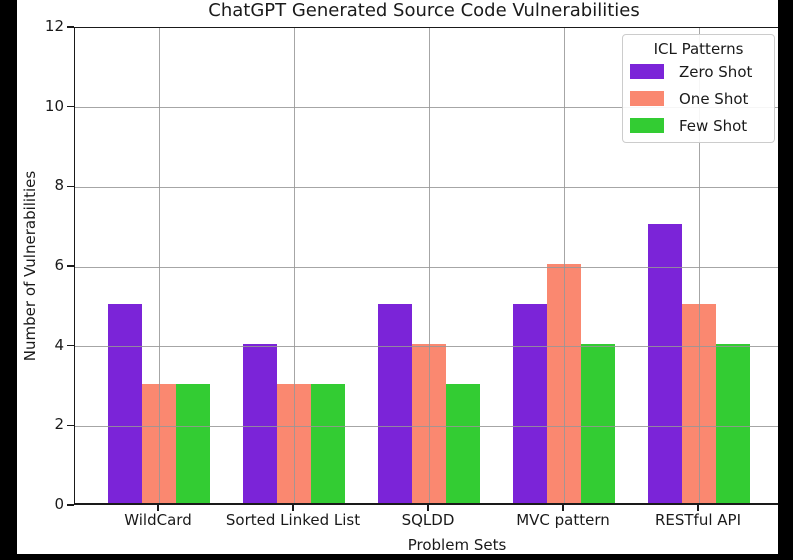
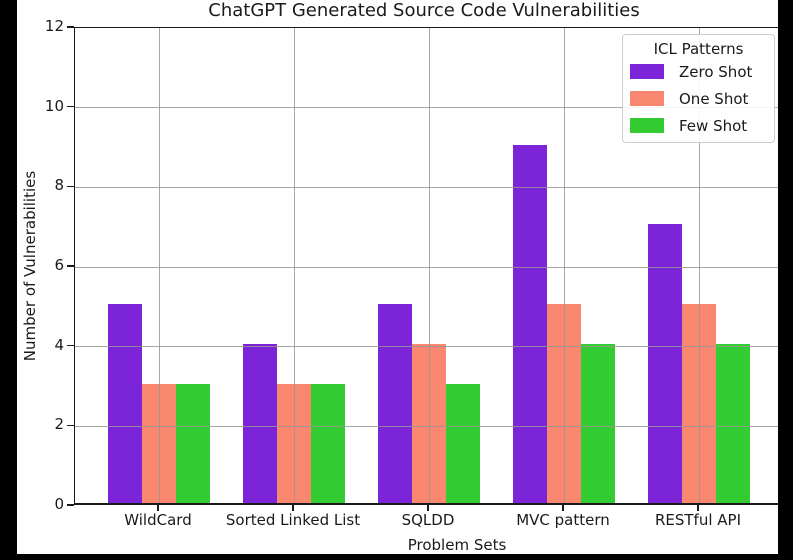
Zero Shot/MVC pattern: 5 -> 9
One Shot/MVC pattern: 6 -> 5
